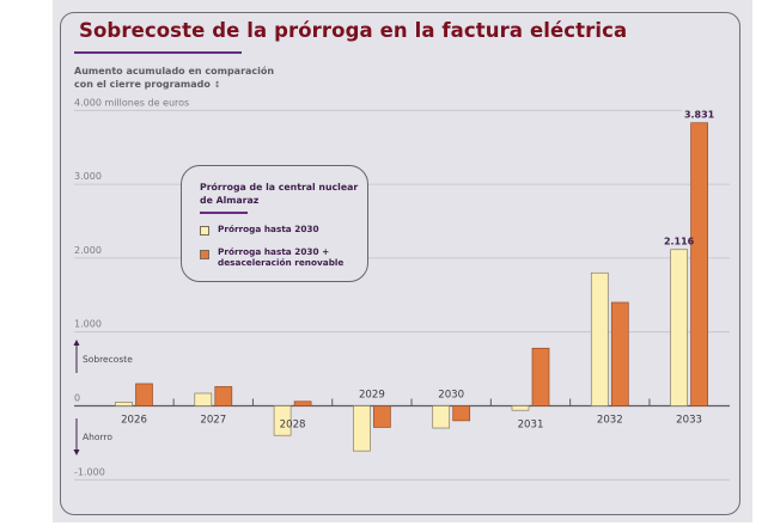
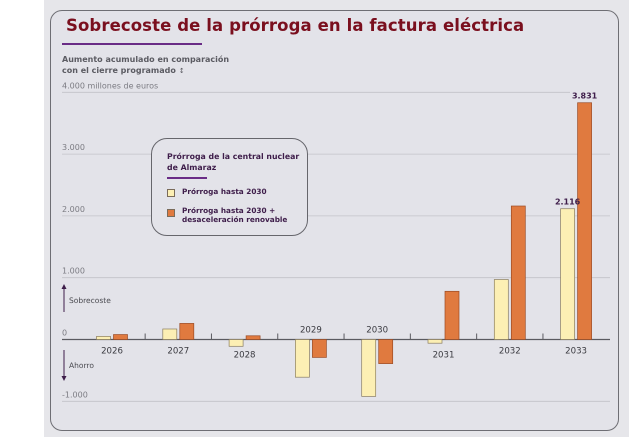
Prórroga hasta 2030 + desaceleración renovable/2026: 300 -> 100
Prórroga hasta 2030/2028: -400 -> -100
Prórroga hasta 2030/2030: -300 -> -900
Prórroga hasta 2030 + desaceleración renovable/2030: -200 -> -400
Prórroga hasta 2030/2032: 1800 -> 1000
Prórroga hasta 2030 + desaceleración renovable/2032: 1400 -> 2200
